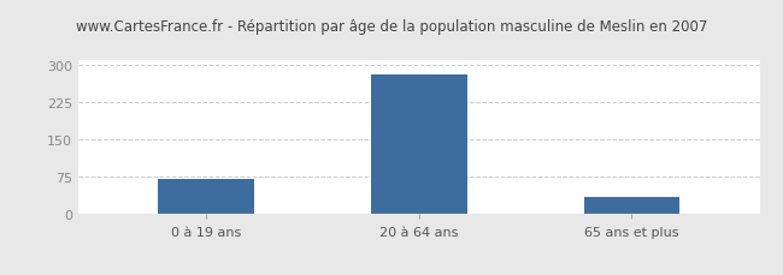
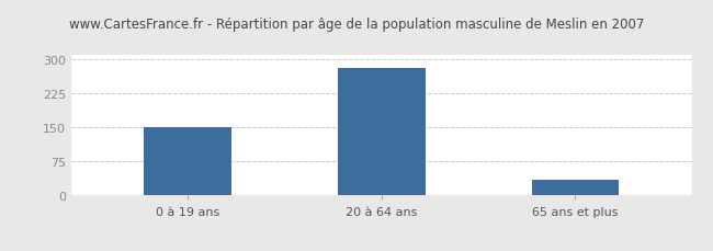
0 à 19 ans: 70 -> 150
